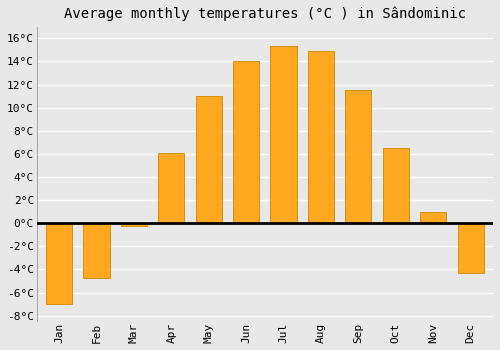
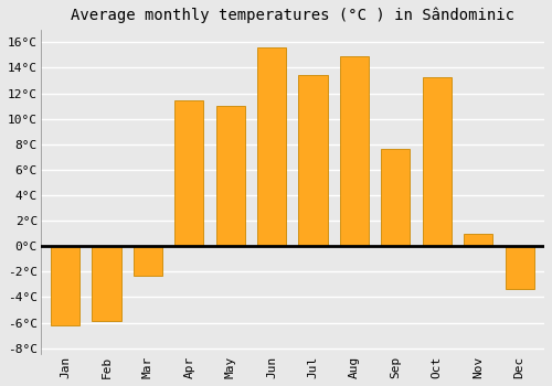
Jan: -7.0°C -> -6.2°C
Feb: -4.7°C -> -5.9°C
Mar: -0.2°C -> -2.3°C
Apr: 6.1°C -> 11.4°C
Jun: 14.0°C -> 15.6°C
Jul: 15.3°C -> 13.4°C
Sep: 11.5°C -> 7.6°C
Oct: 6.5°C -> 13.3°C
Dec: -4.3°C -> -3.4°C
